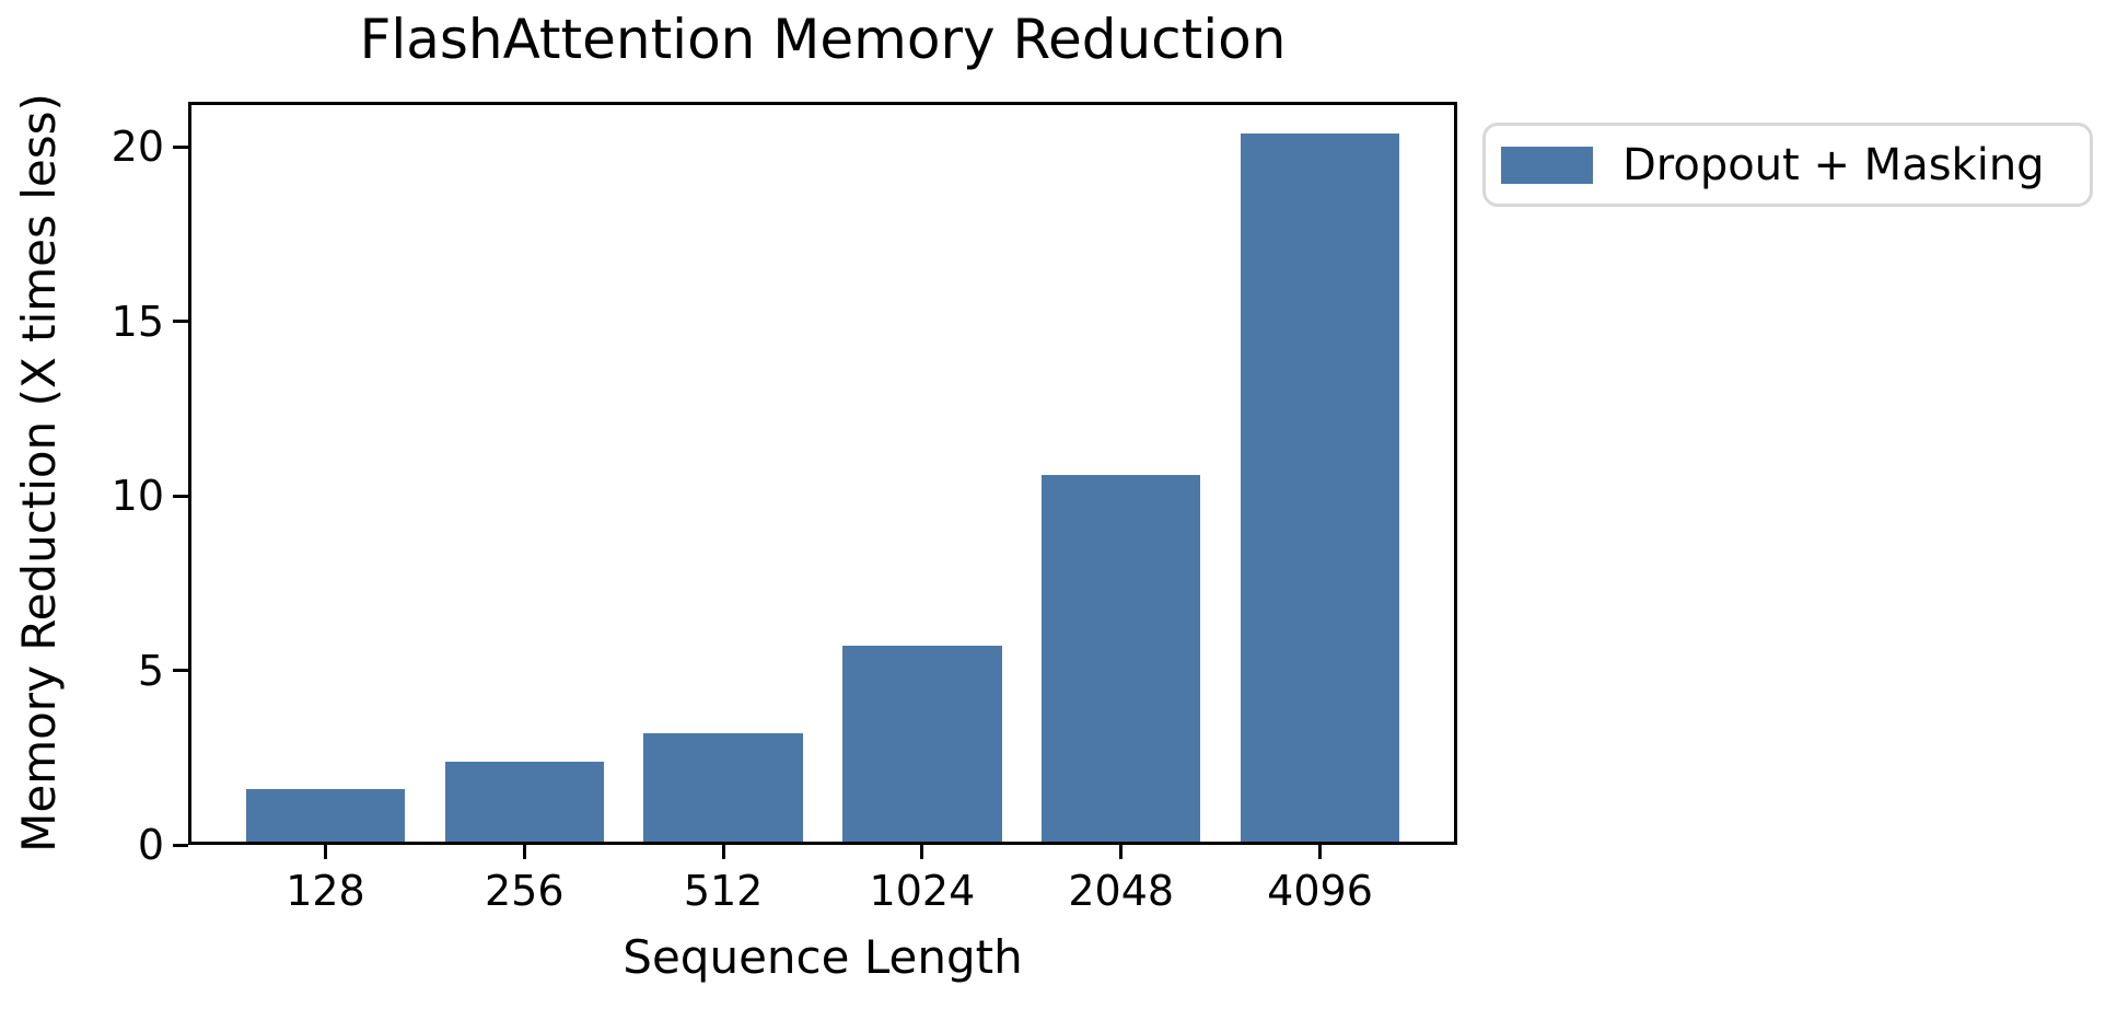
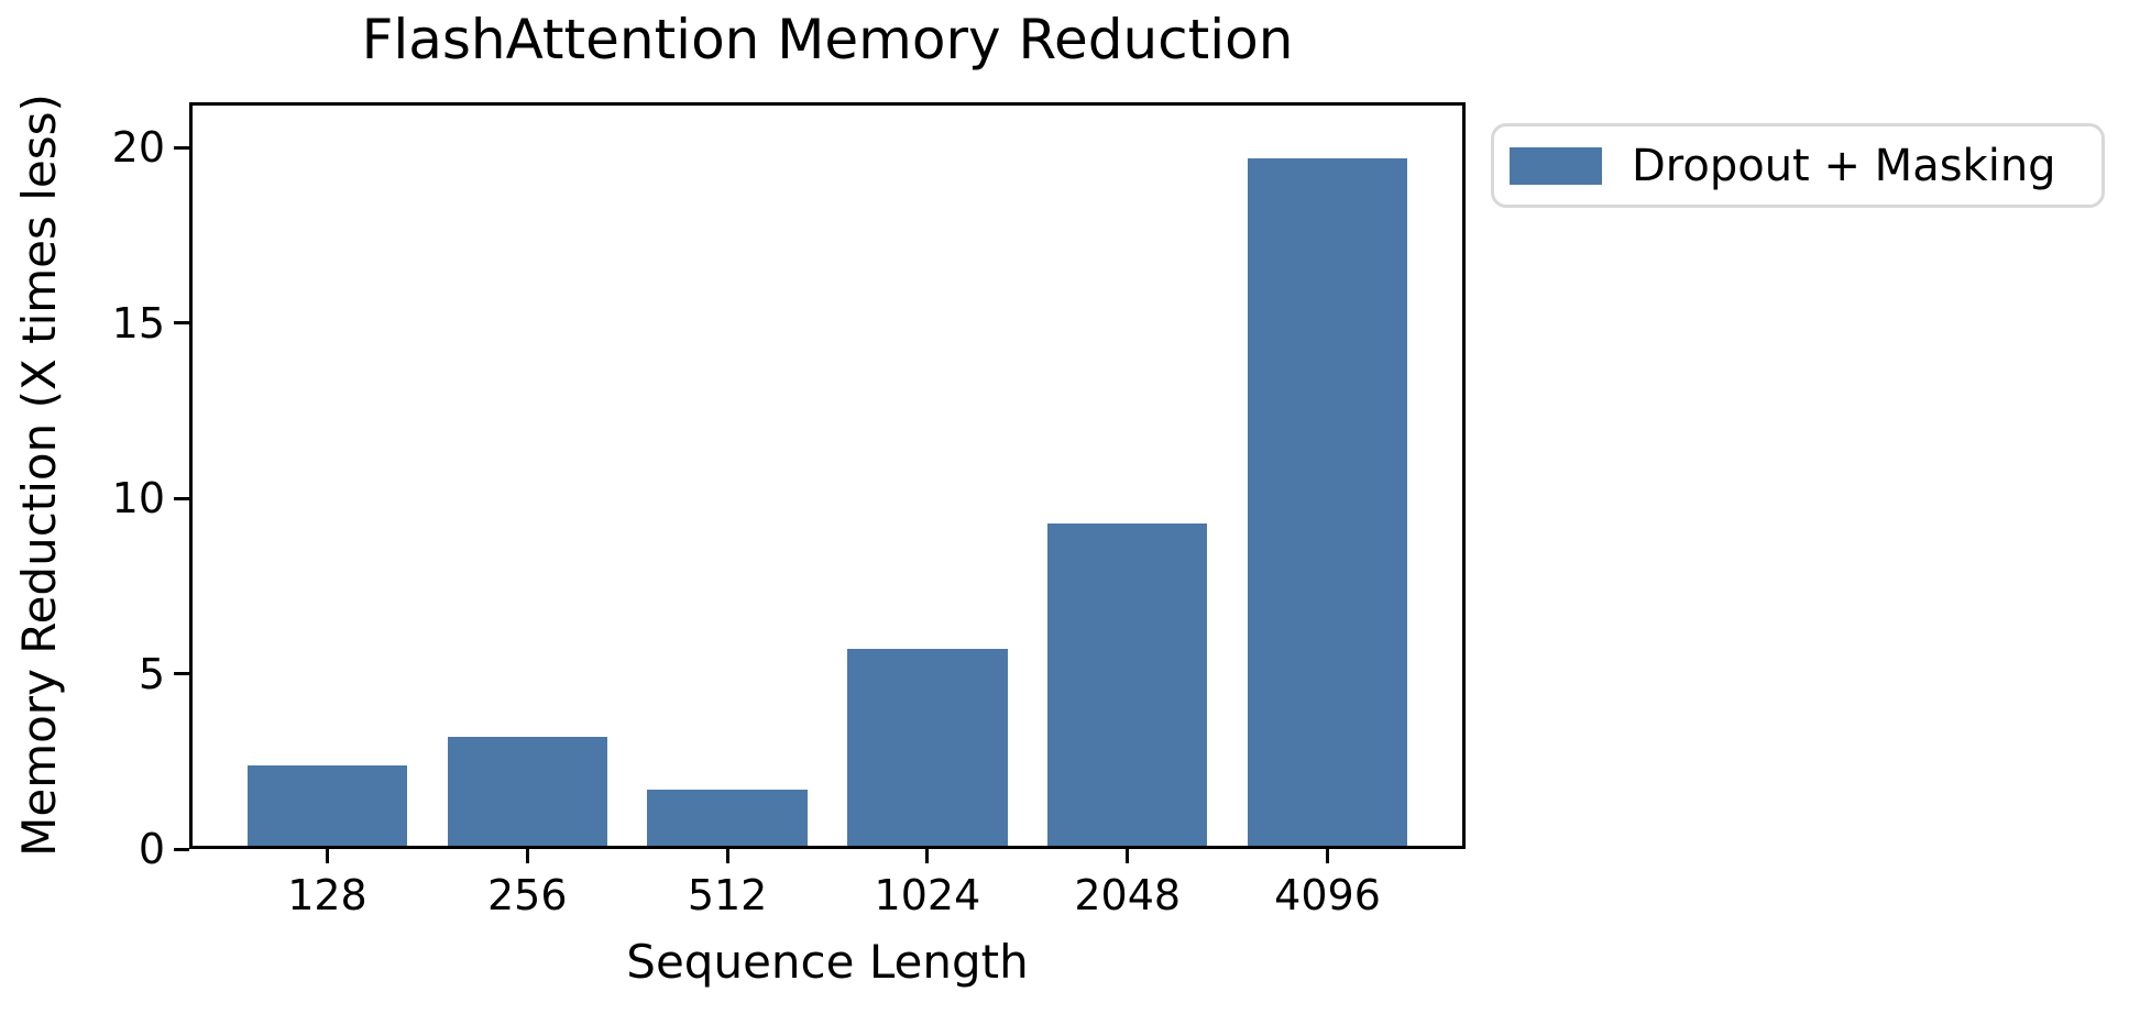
128: 1.5 -> 2.3
256: 2.3 -> 3.1
512: 3.1 -> 1.6
2048: 10.5 -> 9.2
4096: 20.3 -> 19.6
